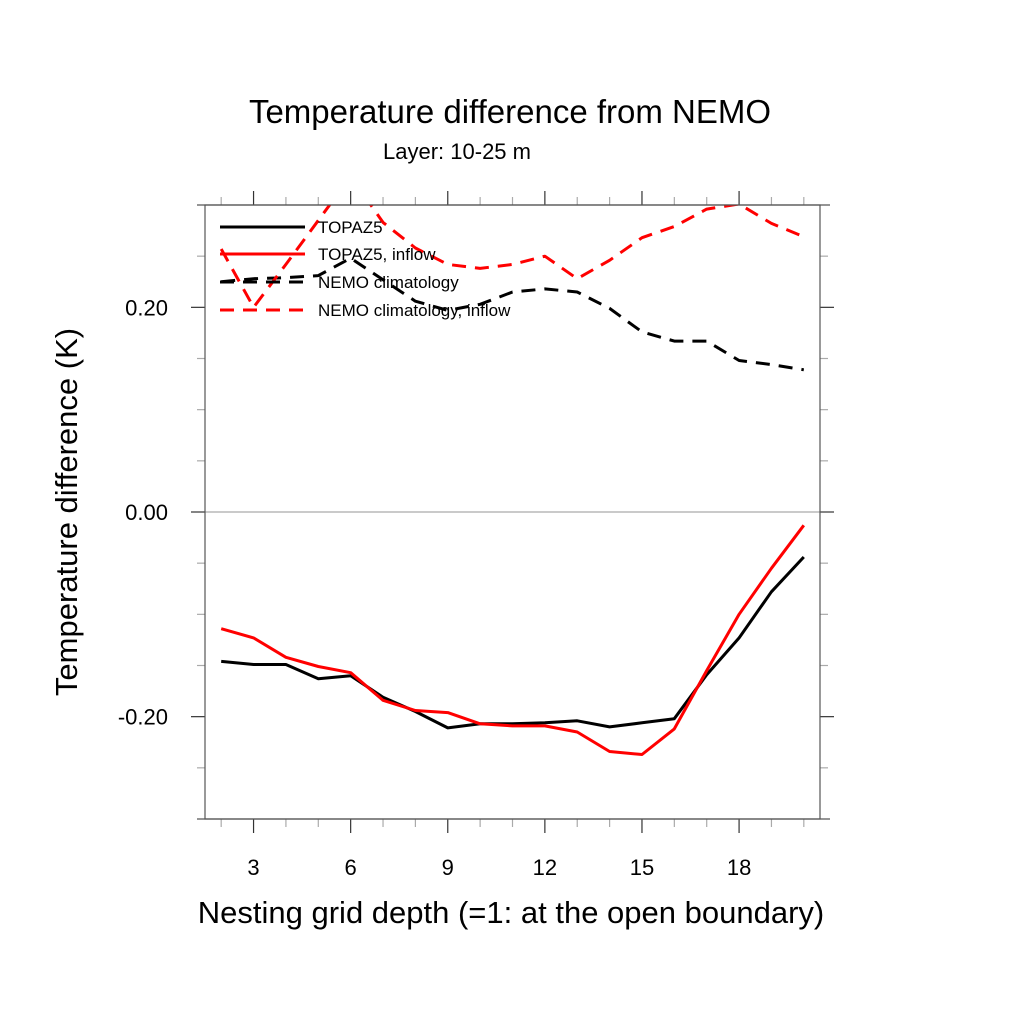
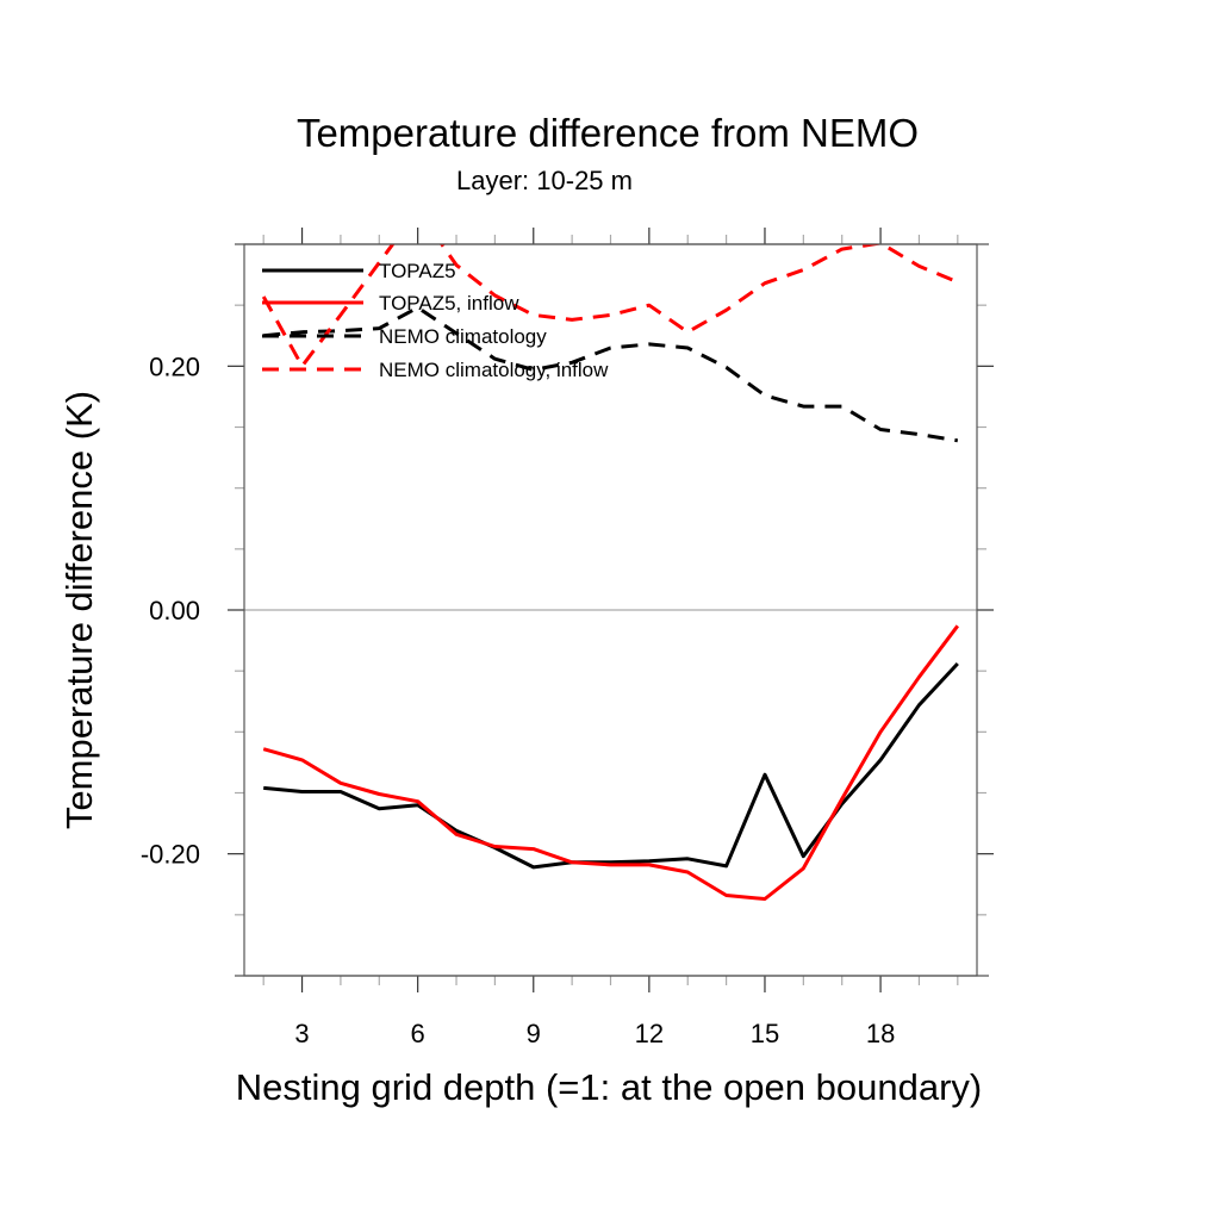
TOPAZ5/15: -0.206 -> -0.135
